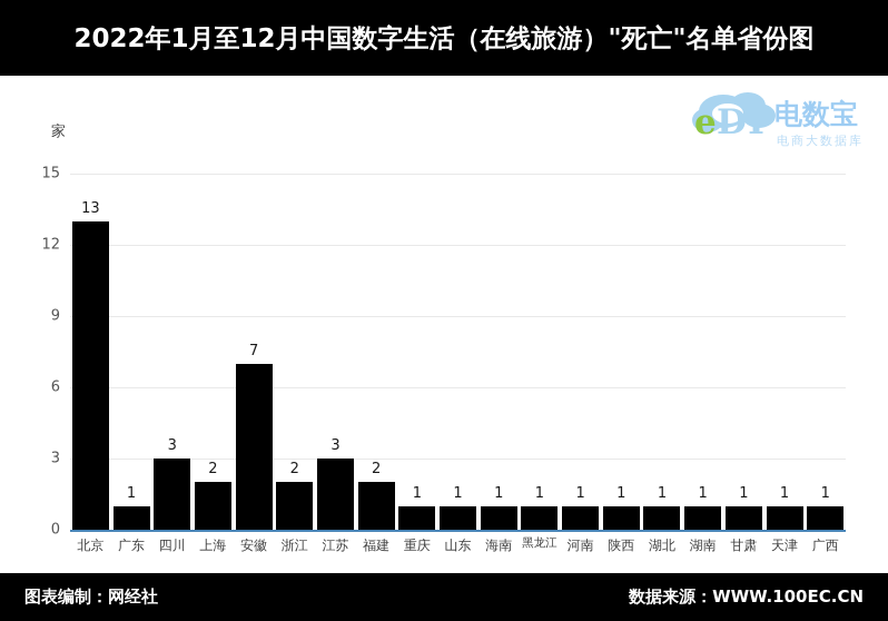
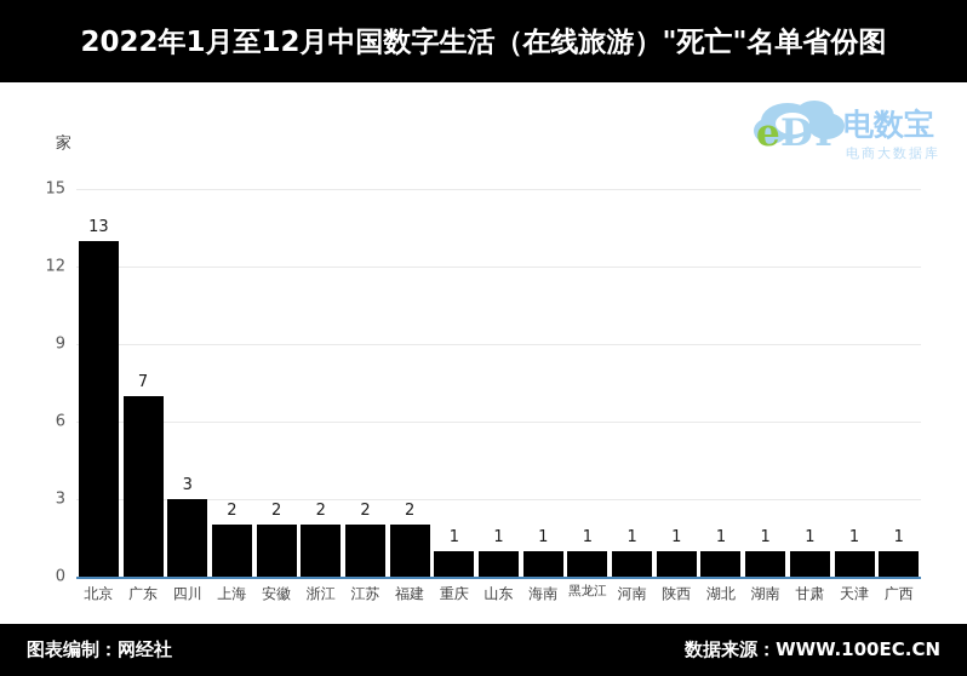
广东: 1 -> 7
安徽: 7 -> 2
江苏: 3 -> 2
